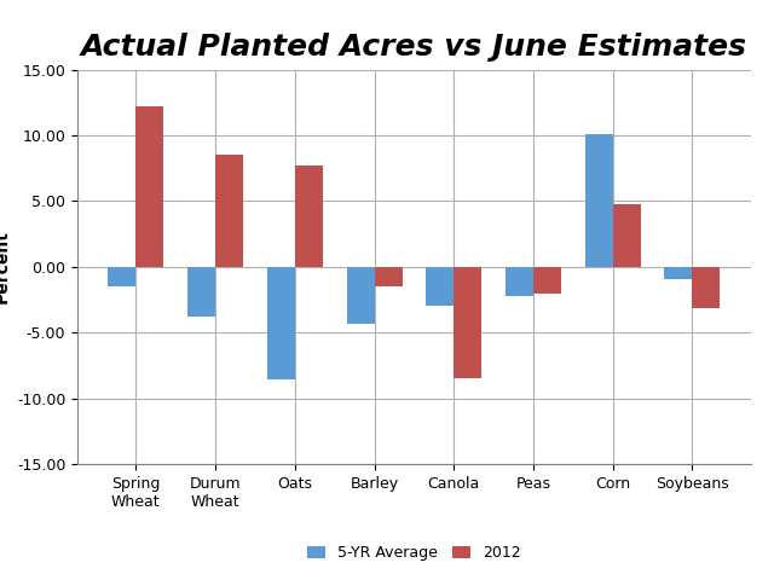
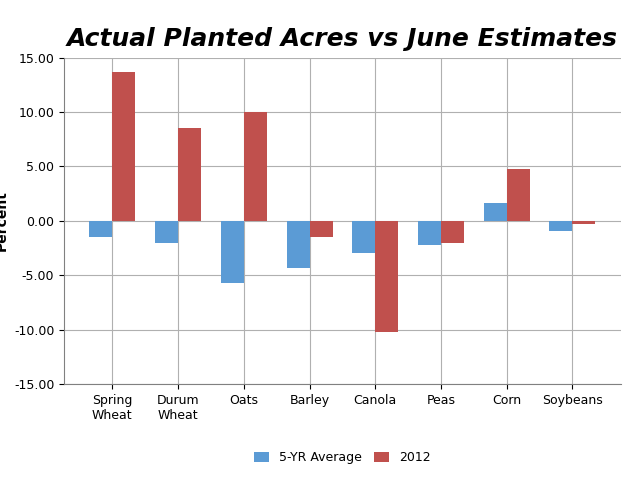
2012/Spring Wheat: 12.2 -> 13.7
5-YR Average/Durum Wheat: -3.8 -> -2.0
5-YR Average/Oats: -8.6 -> -5.7
2012/Oats: 7.7 -> 10.0
2012/Canola: -8.5 -> -10.2
5-YR Average/Corn: 10.1 -> 1.6
2012/Soybeans: -3.1 -> -0.3
